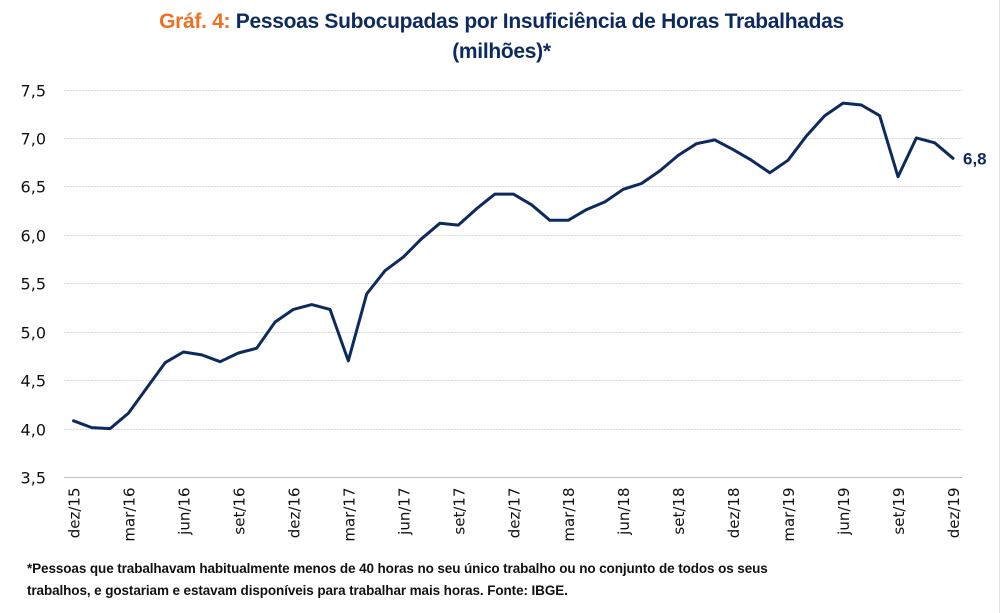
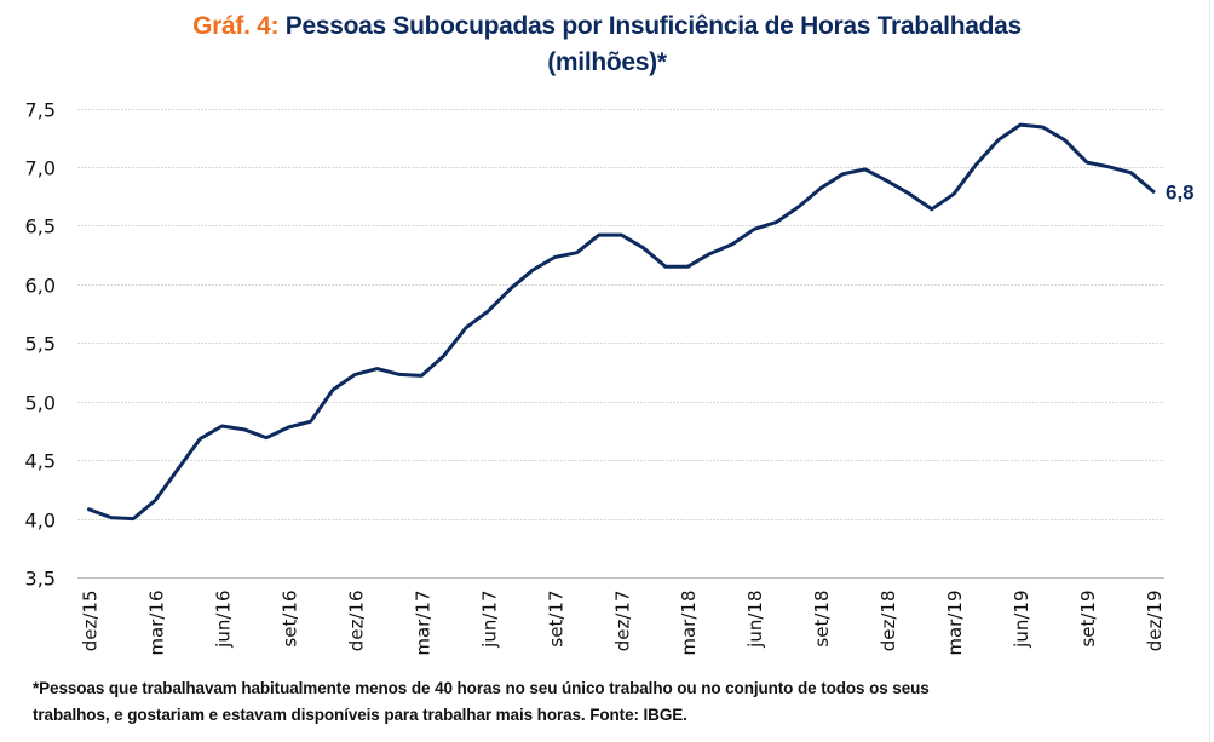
mar/17: 4,7 -> 5,2
set/17: 6,1 -> 6,2
set/19: 6,6 -> 7,0
